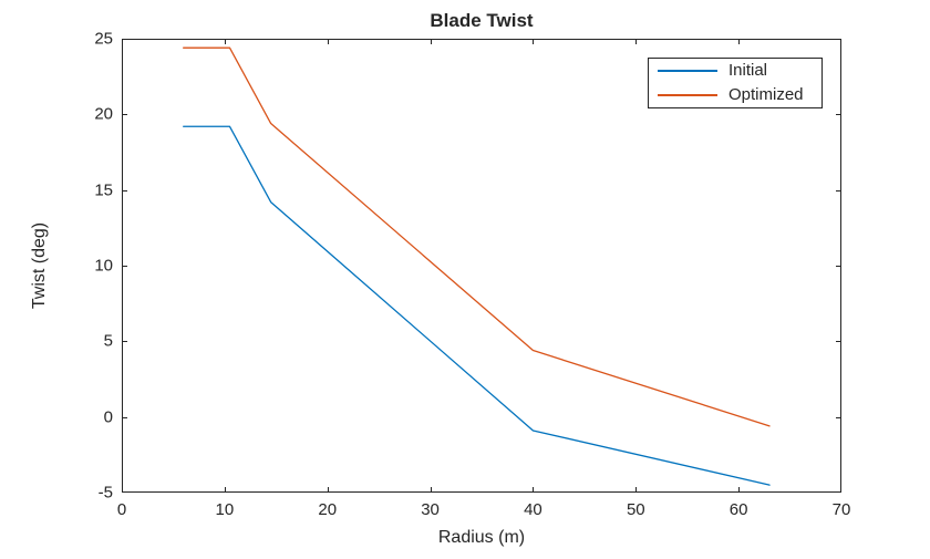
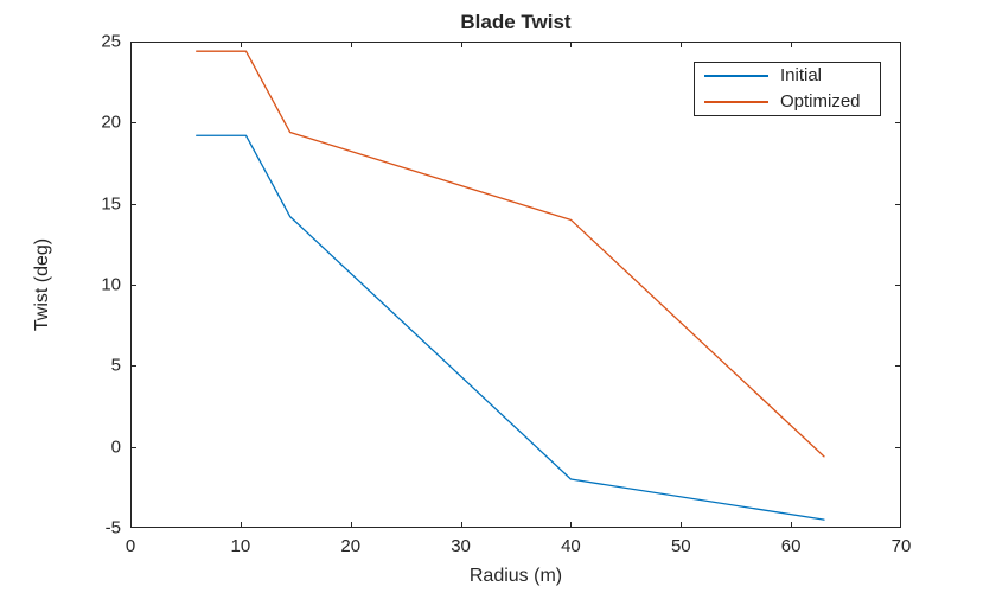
Initial/40: -1 -> -2
Optimized/40: 4 -> 14
